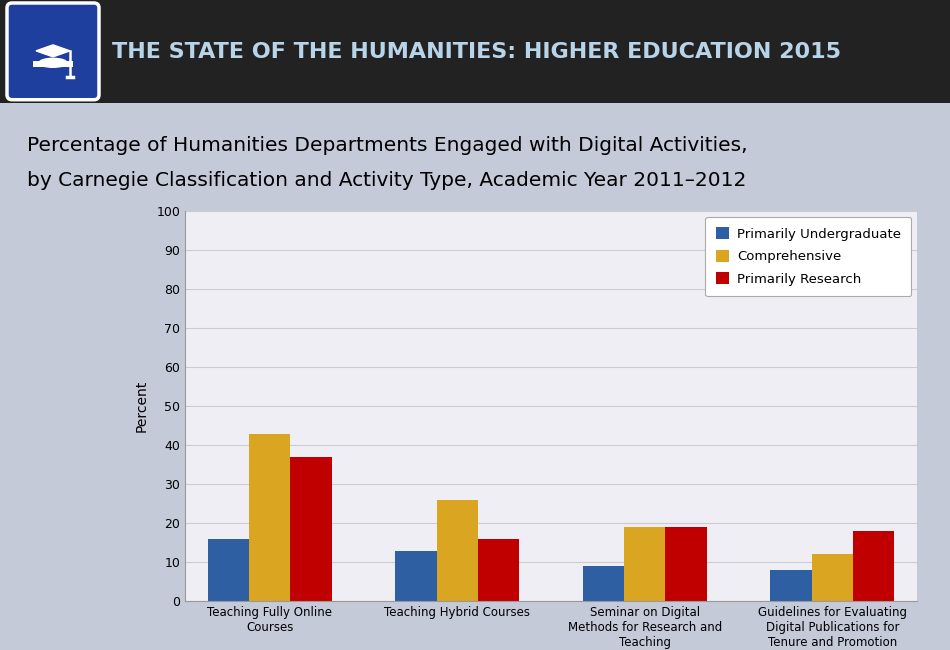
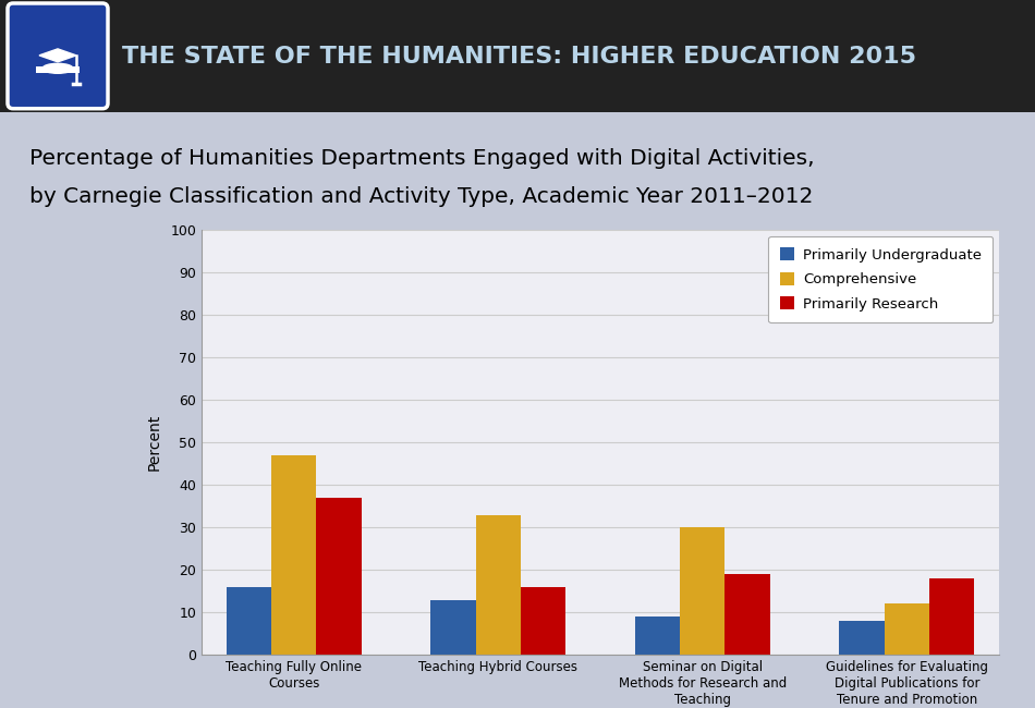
Comprehensive/Teaching Fully Online Courses: 43 -> 47
Comprehensive/Teaching Hybrid Courses: 26 -> 33
Comprehensive/Seminar on Digital Methods for Research and Teaching: 19 -> 30
